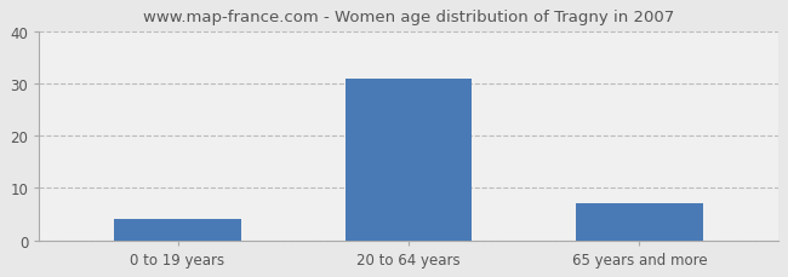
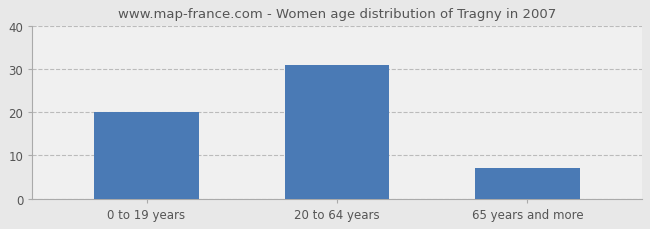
0 to 19 years: 4 -> 20
